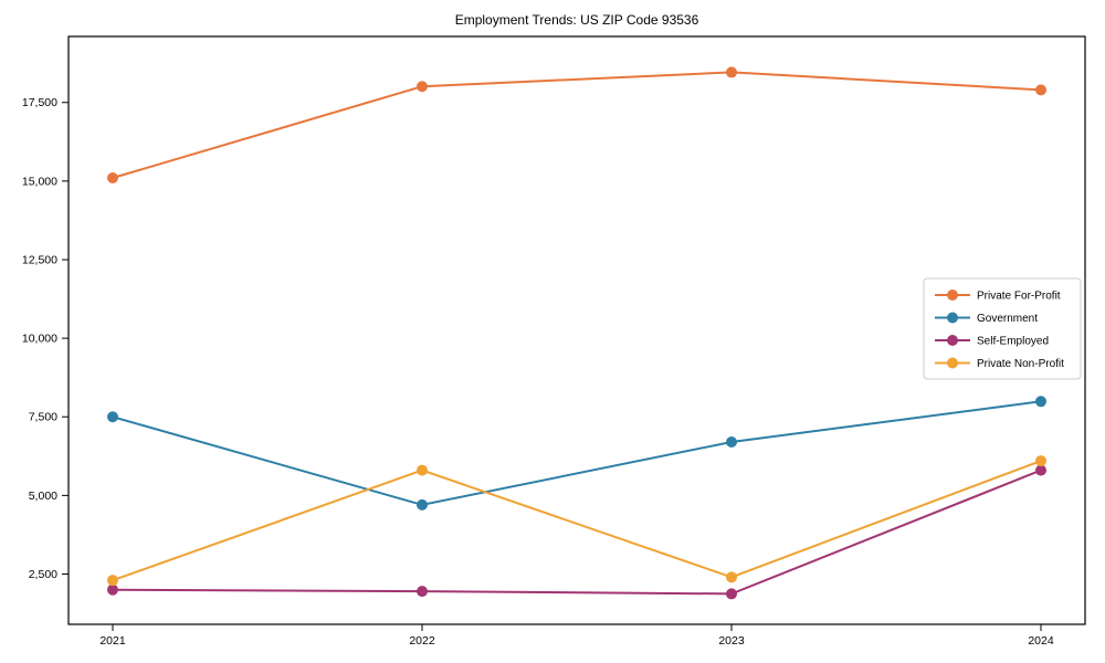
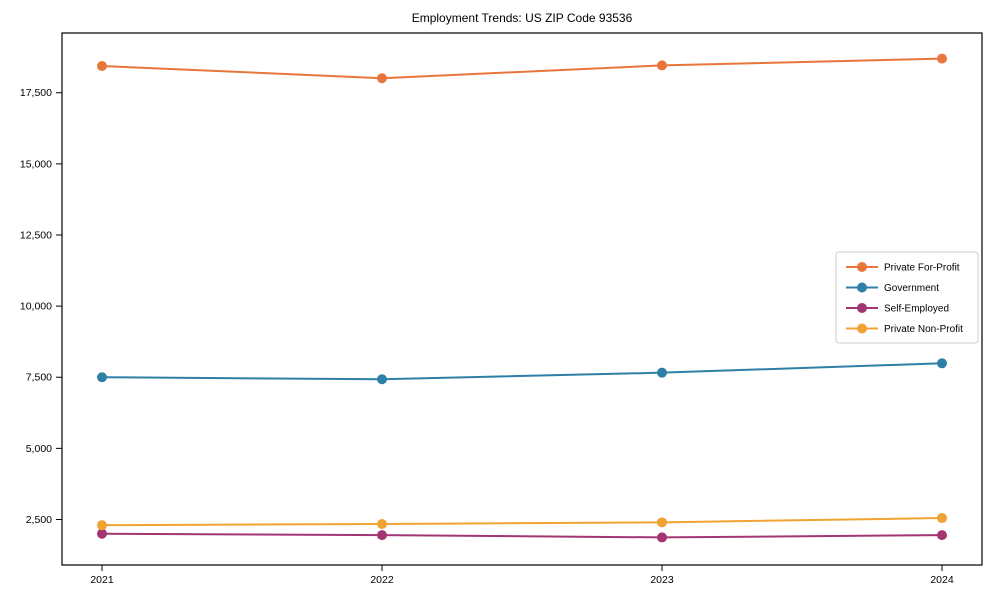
Private For-Profit/2021: 15100 -> 18400
Government/2022: 4700 -> 7400
Private Non-Profit/2022: 5800 -> 2300
Government/2023: 6700 -> 7700
Private For-Profit/2024: 17900 -> 18700
Self-Employed/2024: 5800 -> 2000
Private Non-Profit/2024: 6100 -> 2600
